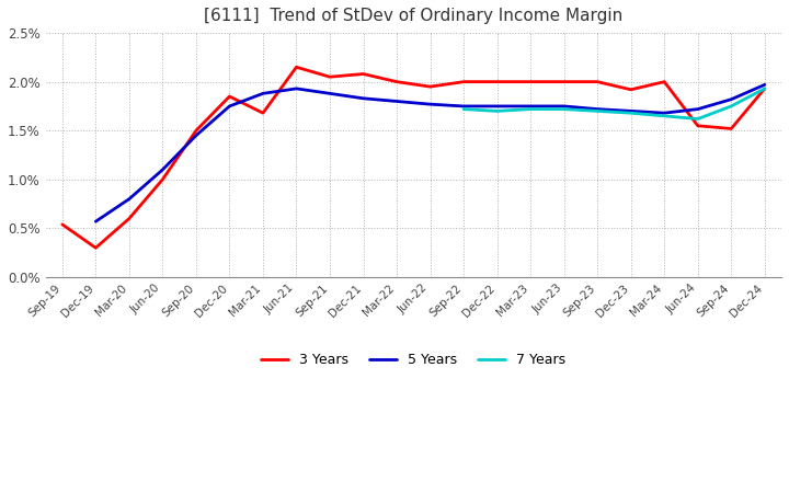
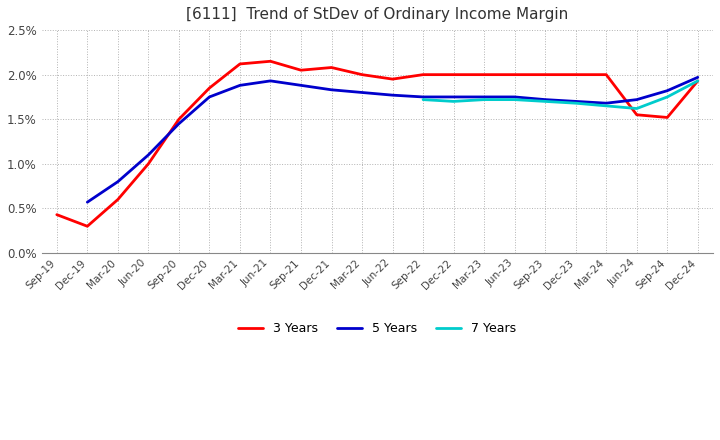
3 Years/Sep-19: 0.54% -> 0.43%
3 Years/Mar-21: 1.68% -> 2.12%
3 Years/Dec-23: 1.92% -> 2.00%
